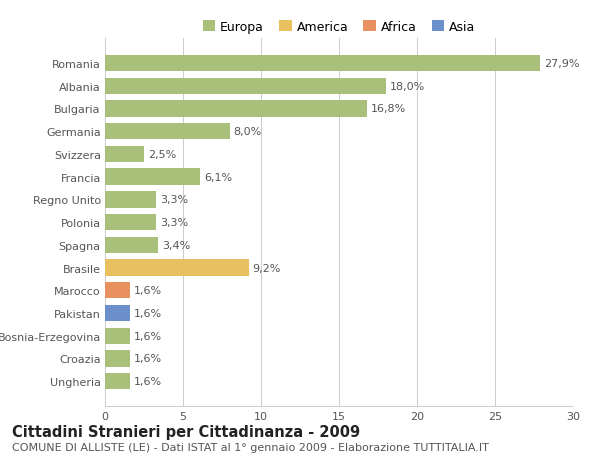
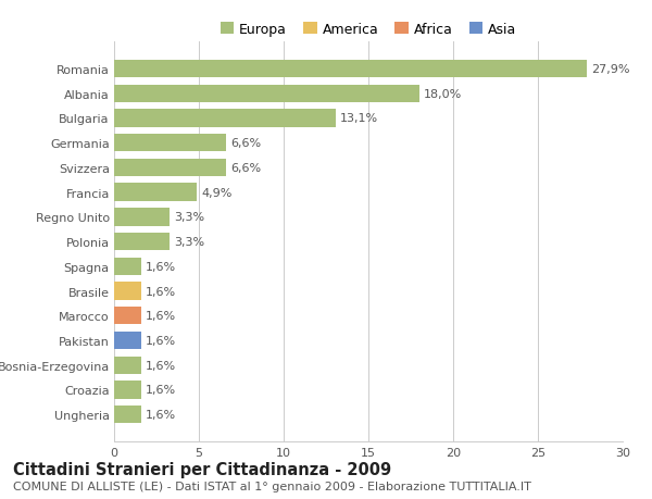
Bulgaria: 16,8% -> 13,1%
Germania: 8,0% -> 6,6%
Svizzera: 2,5% -> 6,6%
Francia: 6,1% -> 4,9%
Spagna: 3,4% -> 1,6%
Brasile: 9,2% -> 1,6%
